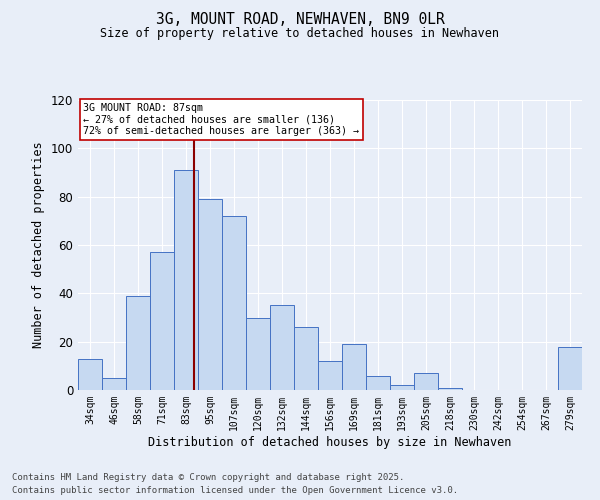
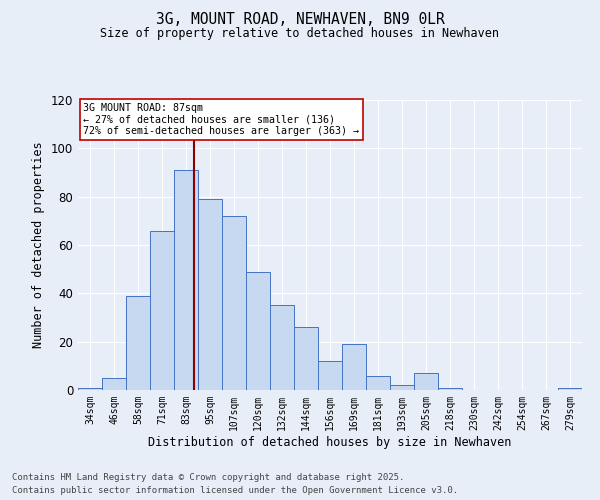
34sqm: 13 -> 1
71sqm: 57 -> 66
120sqm: 30 -> 49
279sqm: 18 -> 1
